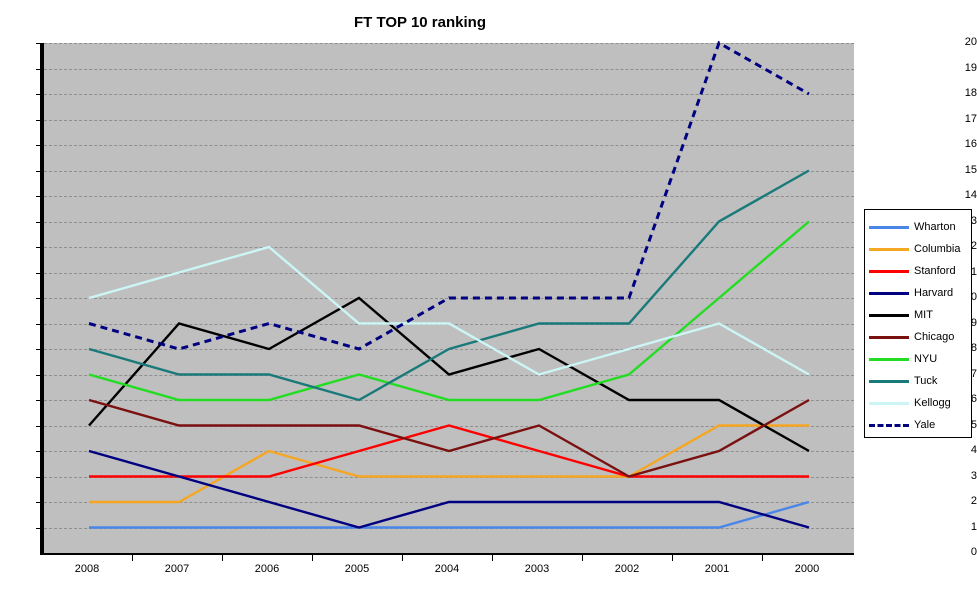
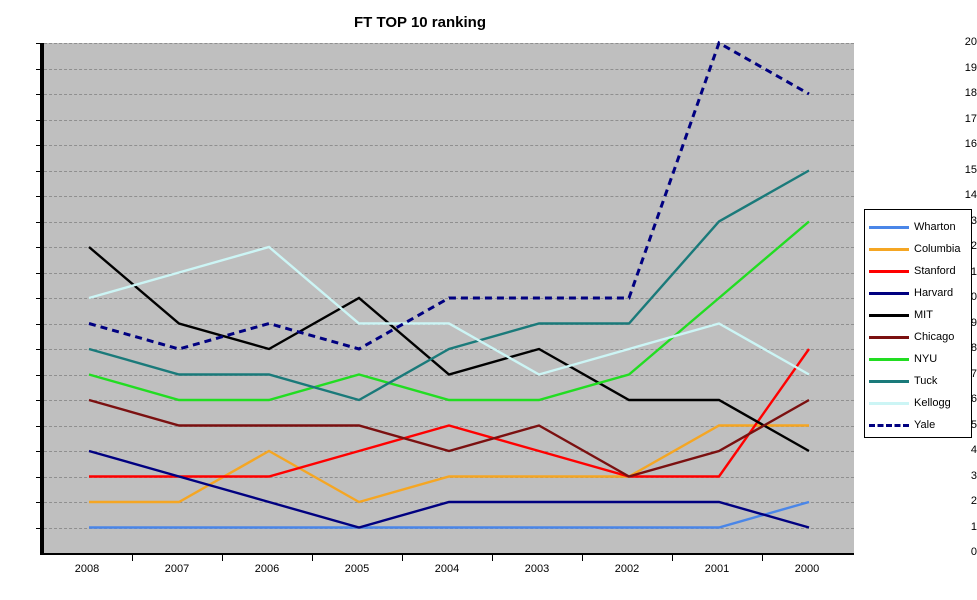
MIT/2008: 5 -> 12
Columbia/2005: 3 -> 2
Stanford/2000: 3 -> 8
